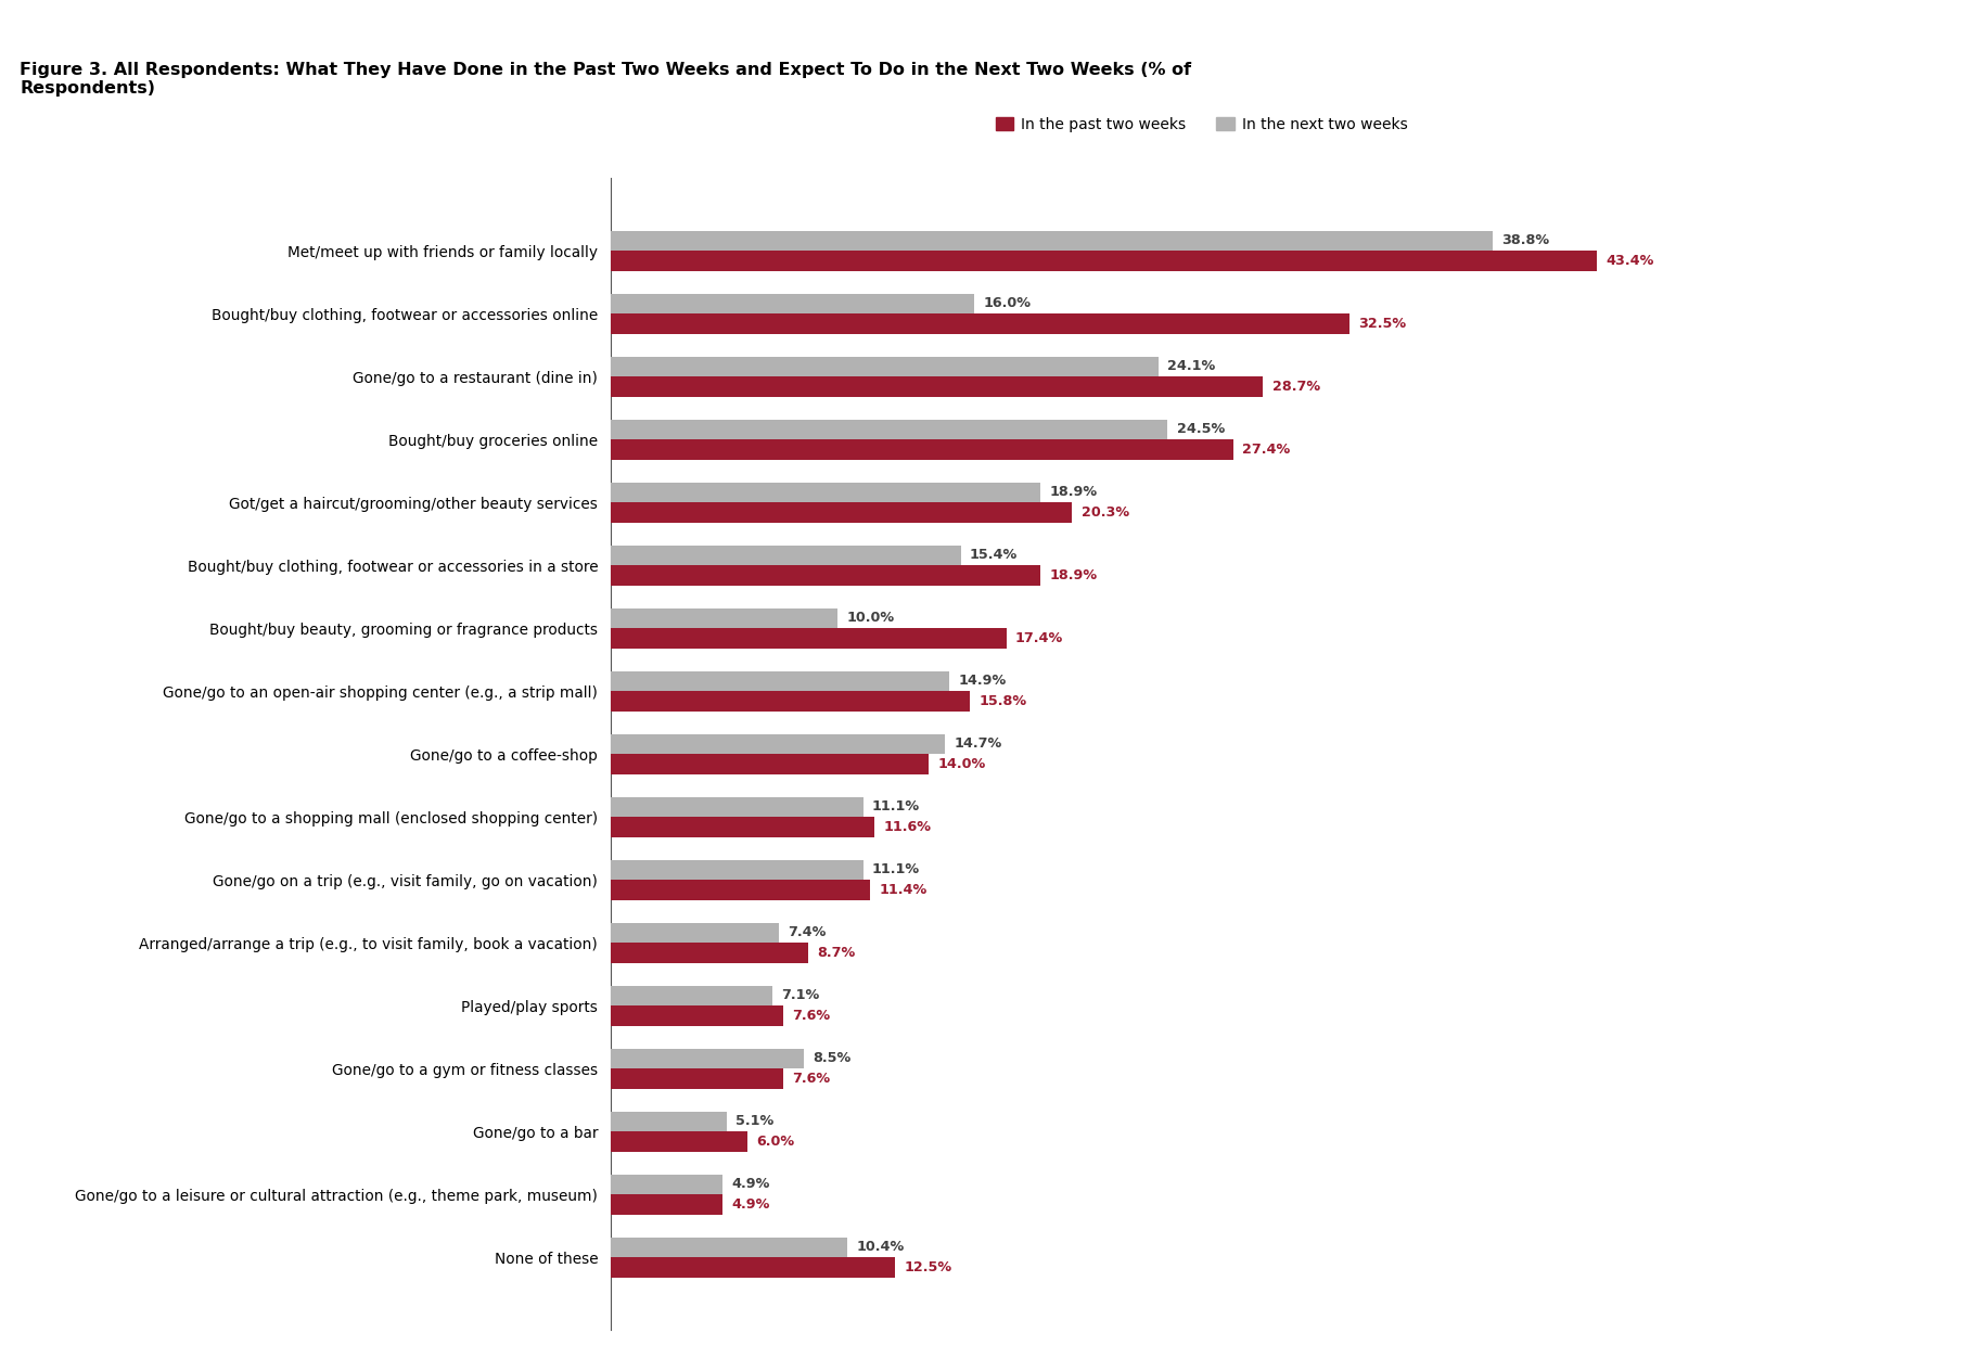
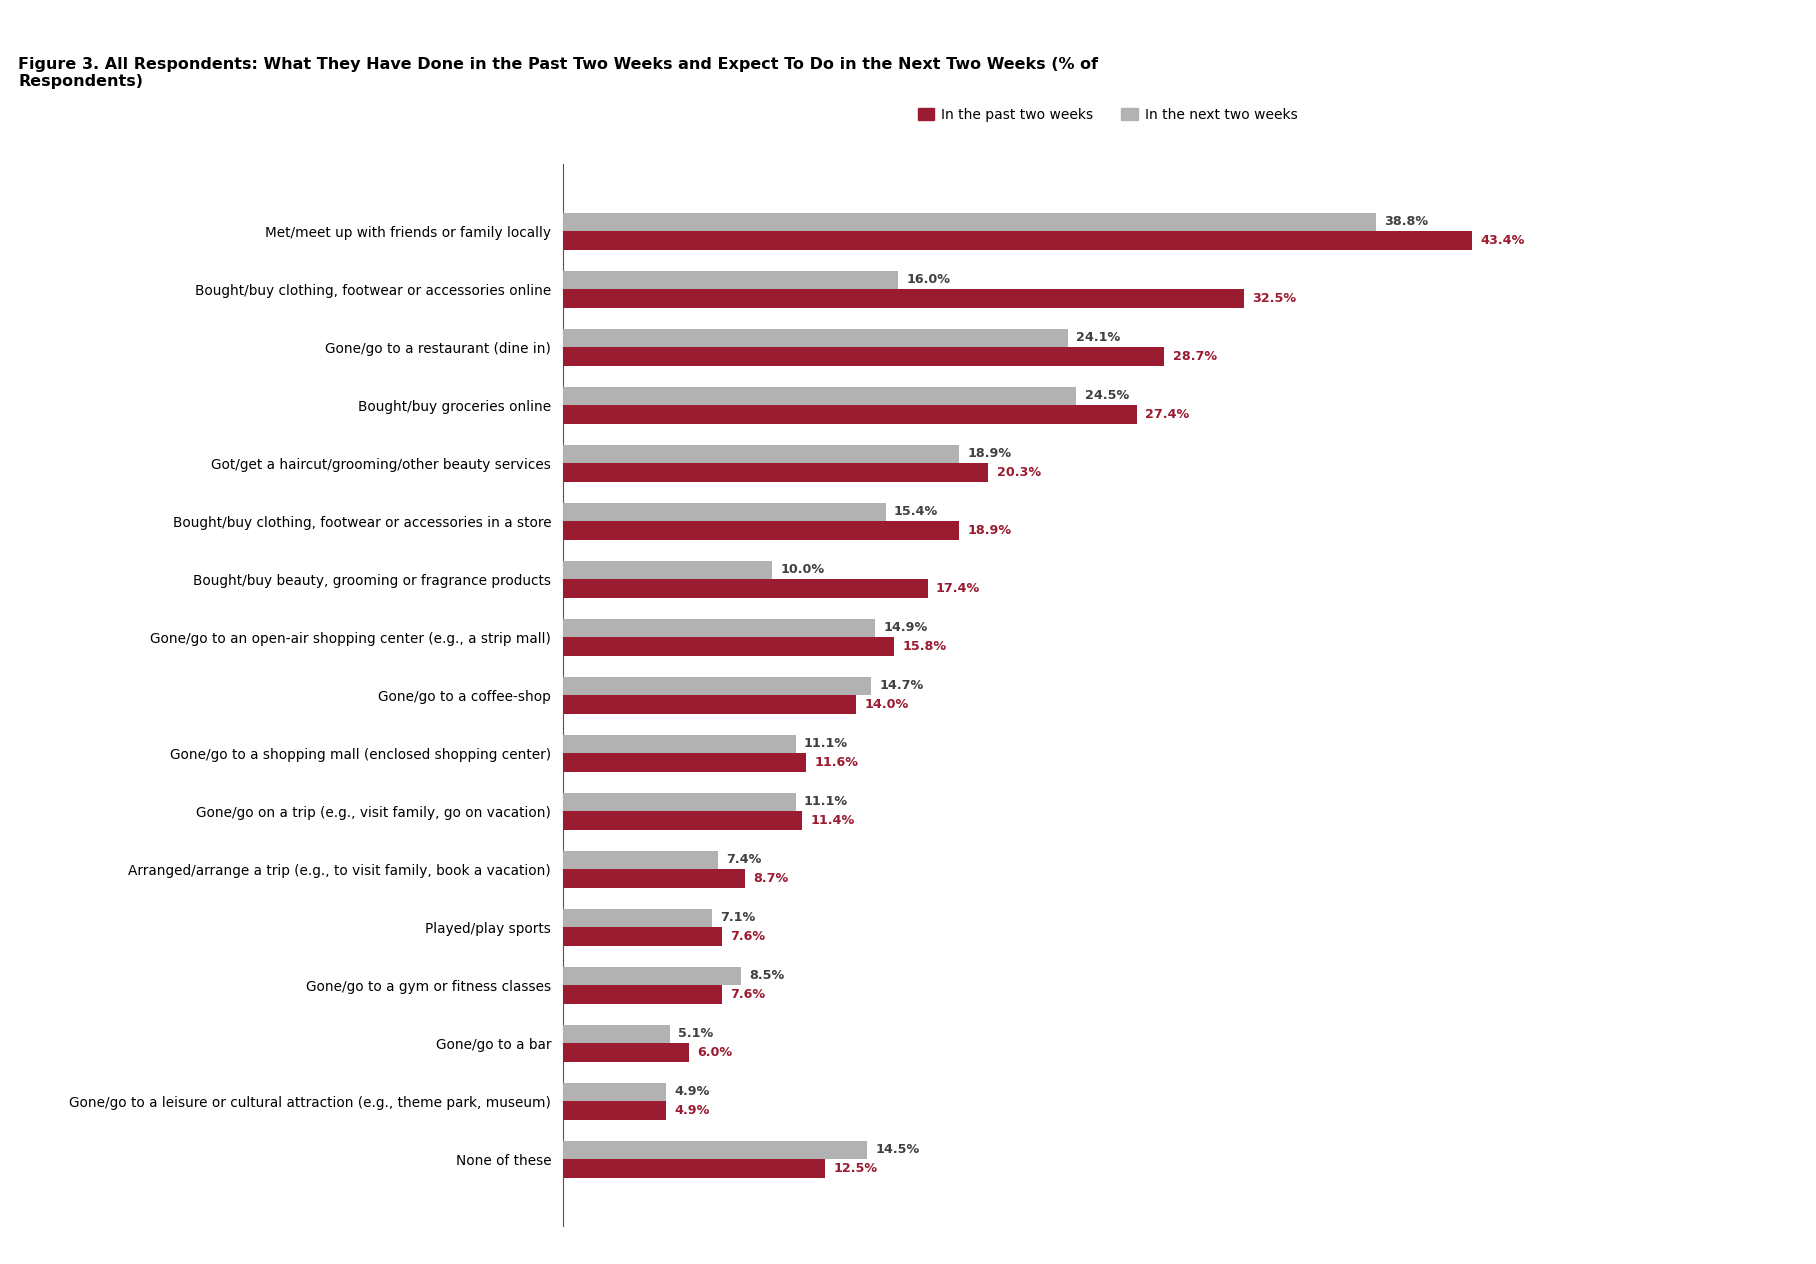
In the next two weeks/None of these: 10.4% -> 14.5%
